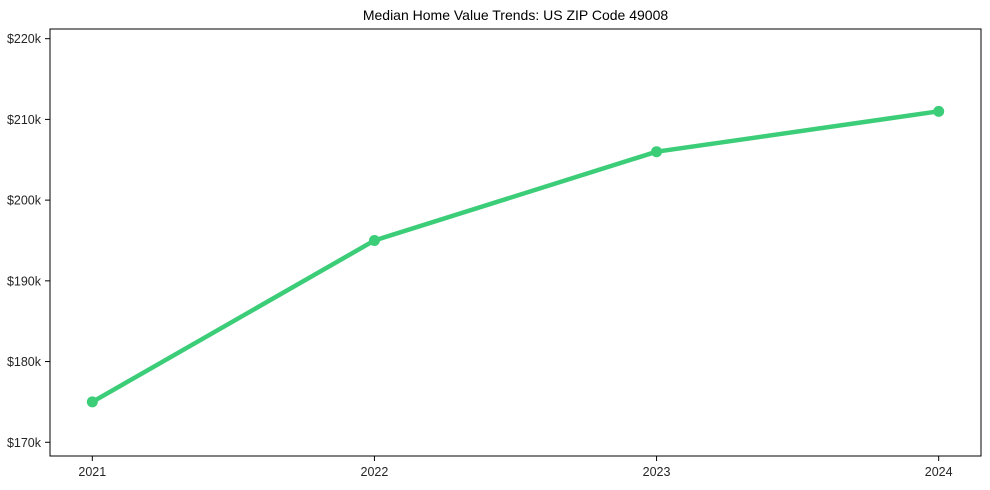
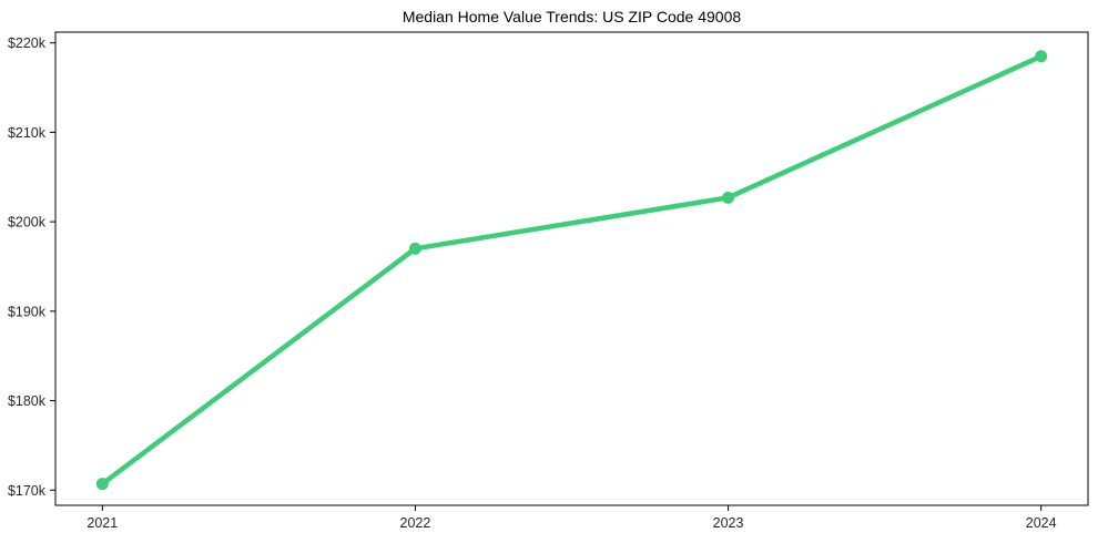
2021: $175k -> $171k
2022: $195k -> $197k
2023: $206k -> $203k
2024: $211k -> $218k
